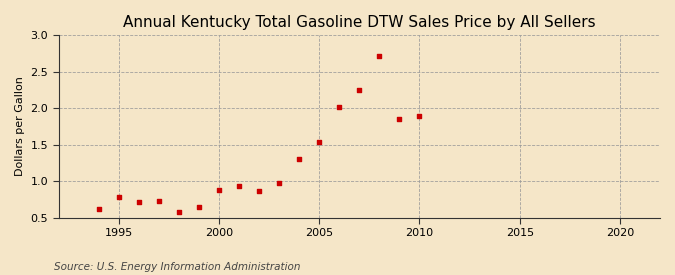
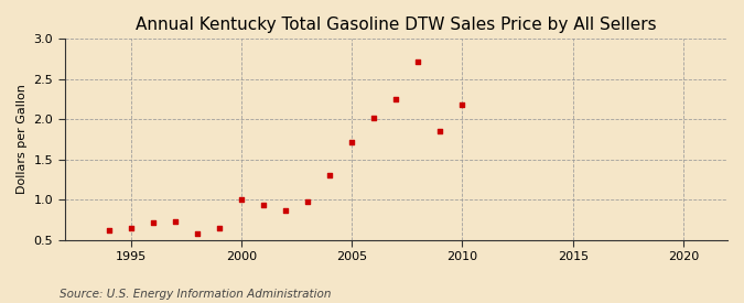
1995: 0.78 -> 0.65
2000: 0.88 -> 1.00
2005: 1.54 -> 1.71
2010: 1.90 -> 2.18
